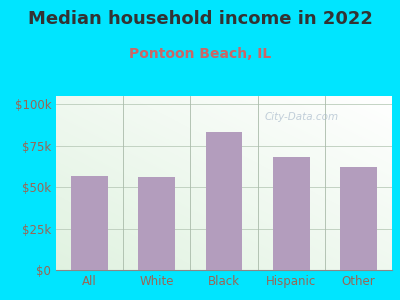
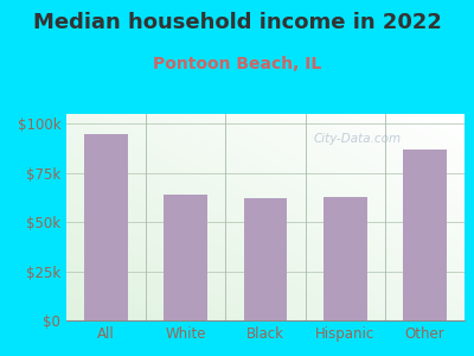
All: $57k -> $95k
White: $56k -> $64k
Black: $83k -> $62k
Hispanic: $68k -> $63k
Other: $62k -> $87k
